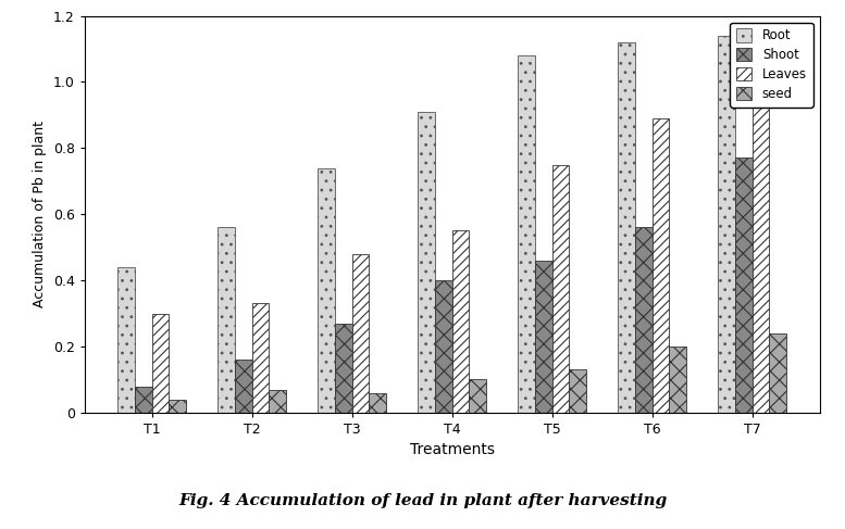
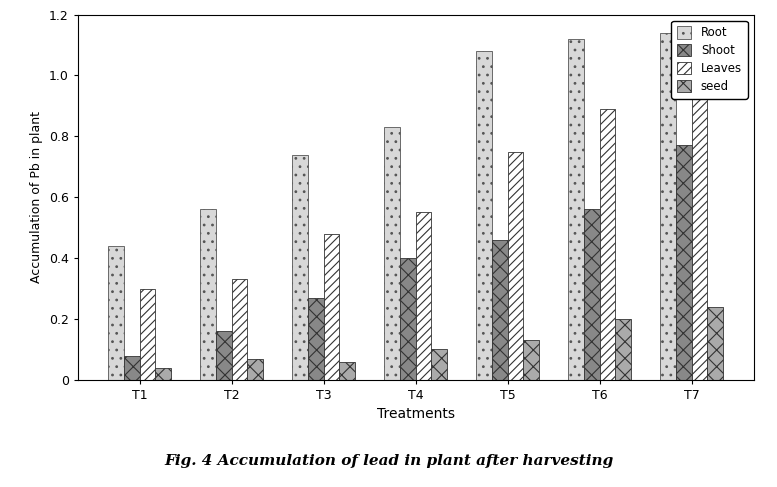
Root/T4: 0.91 -> 0.83
